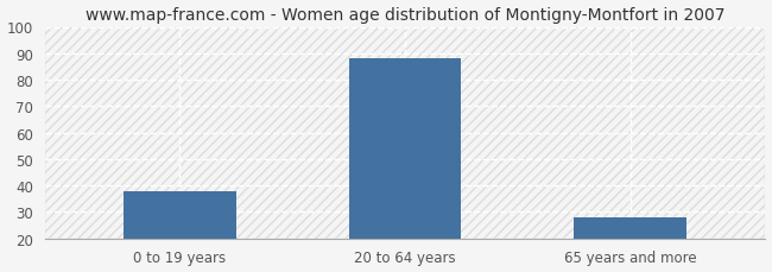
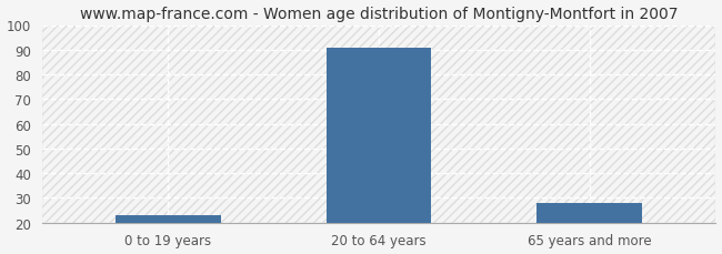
0 to 19 years: 38 -> 23
20 to 64 years: 88 -> 91
